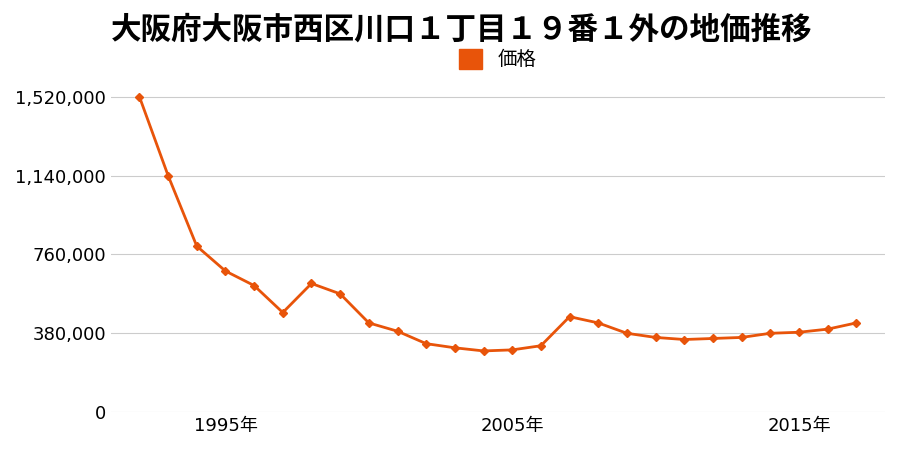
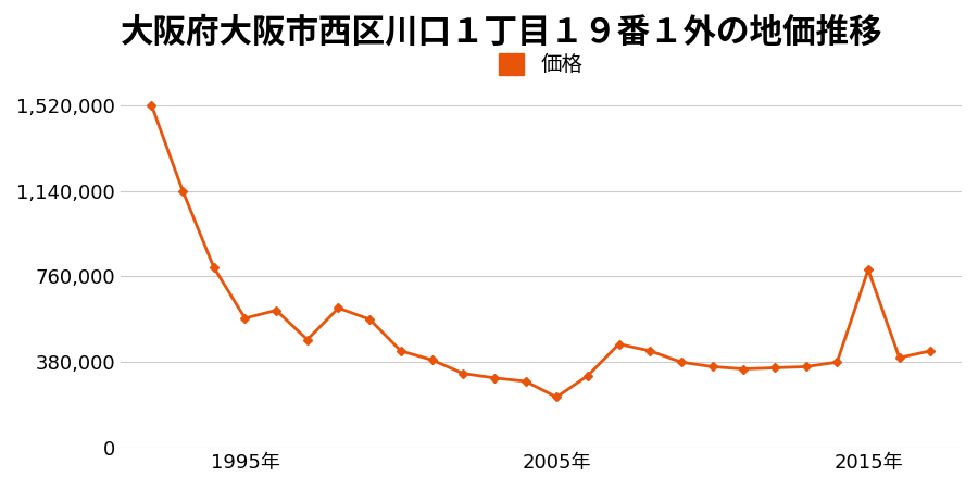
1995年: 680,000 -> 575,000
2005年: 300,000 -> 225,000
2015年: 385,000 -> 790,000
